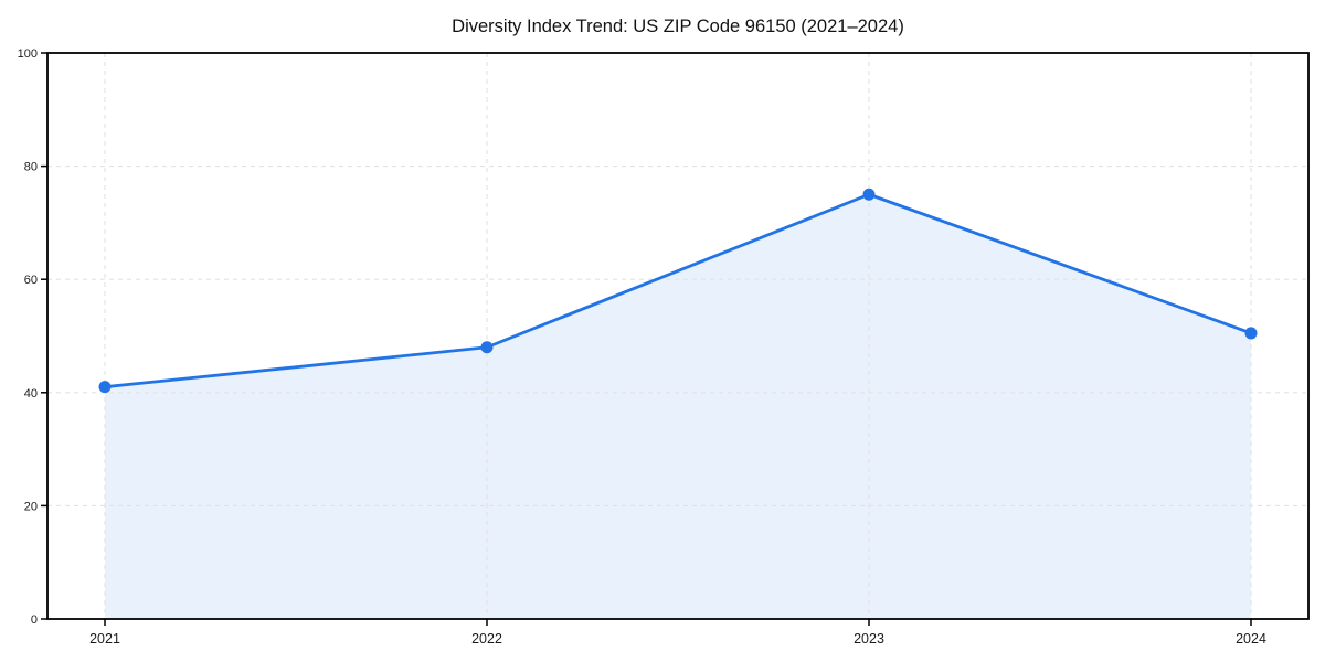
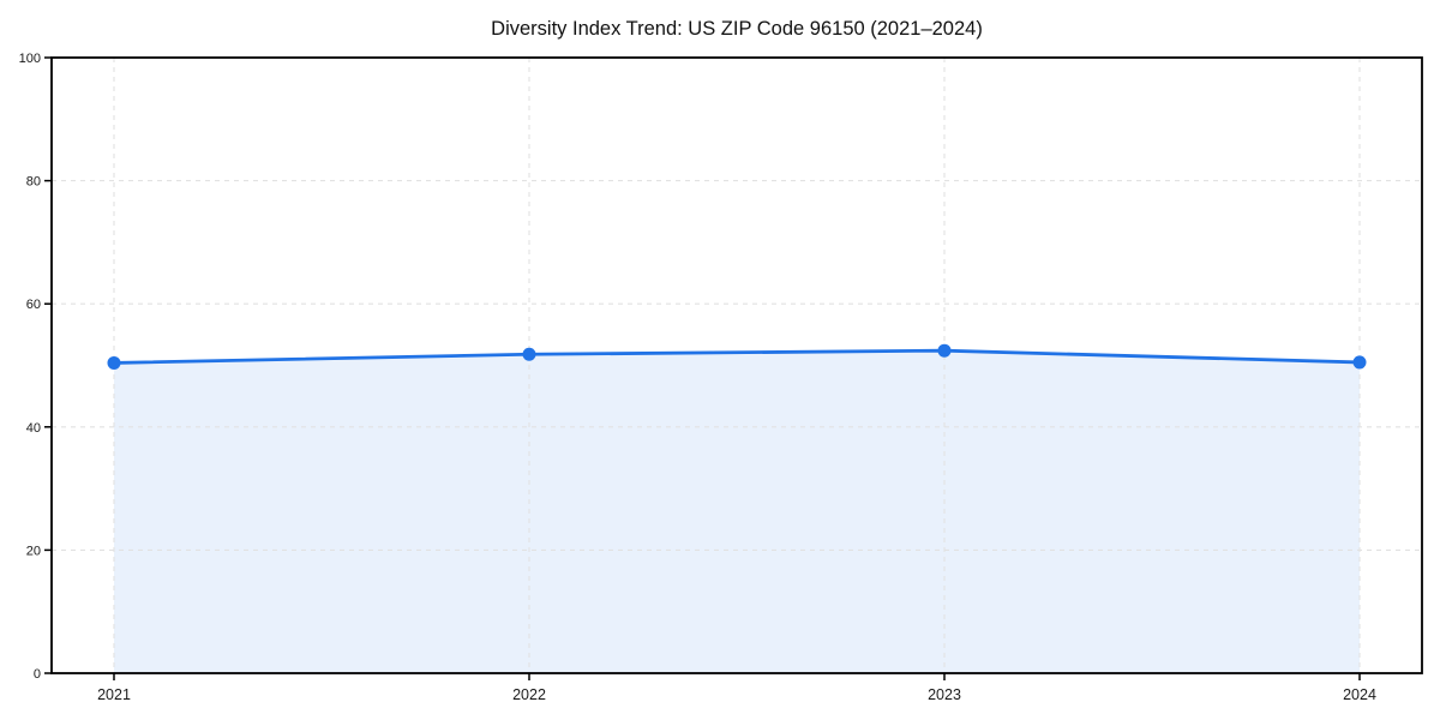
2021: 41 -> 50
2022: 48 -> 52
2023: 75 -> 52
